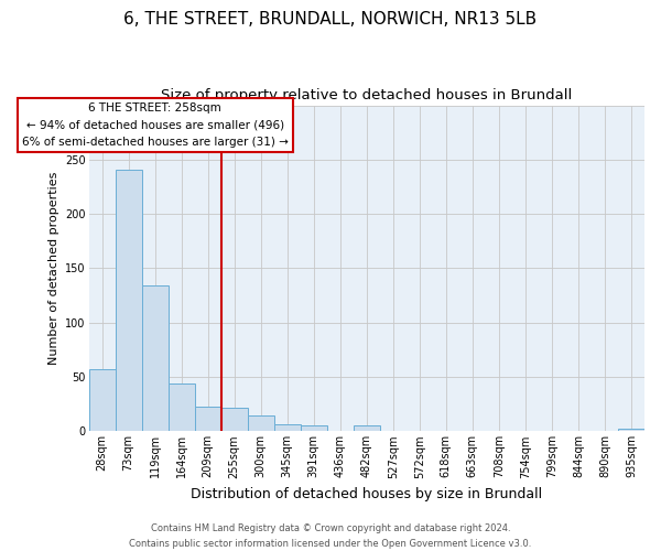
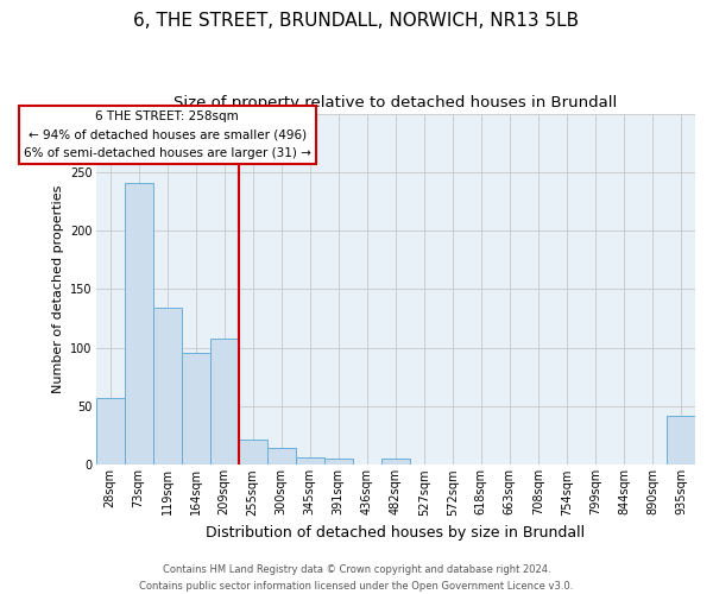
164sqm: 44 -> 96
209sqm: 23 -> 108
935sqm: 2 -> 42
